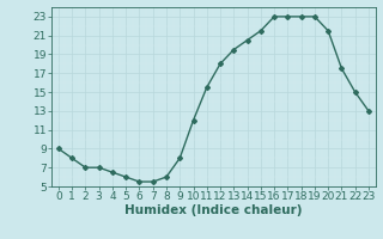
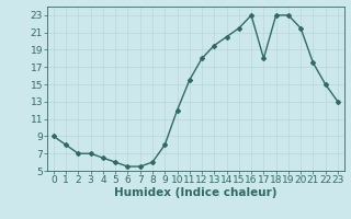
17: 23.0 -> 18.0
